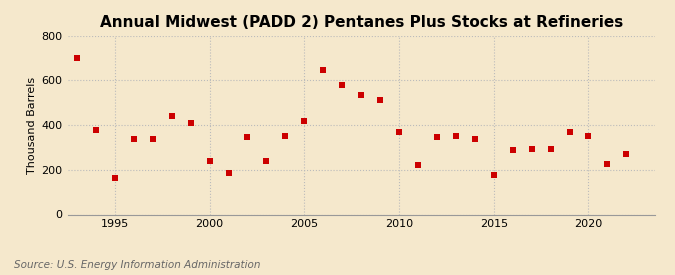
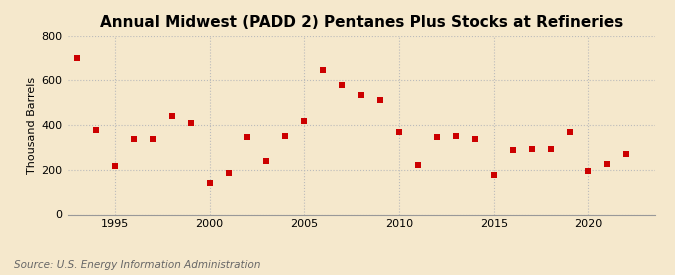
1995: 162 -> 215
2000: 240 -> 140
2020: 350 -> 195
